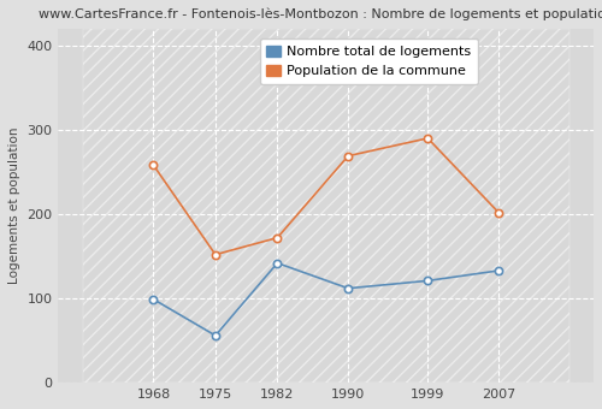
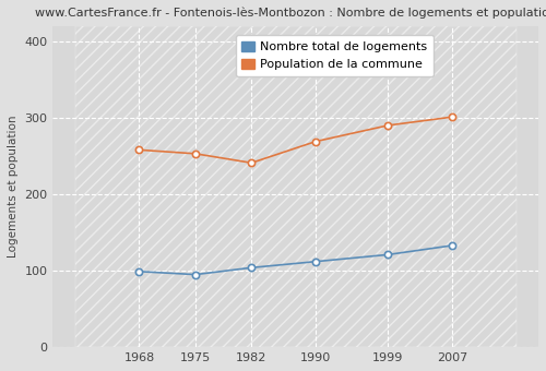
Nombre total de logements/1975: 56 -> 95
Population de la commune/1975: 152 -> 253
Nombre total de logements/1982: 142 -> 104
Population de la commune/1982: 172 -> 241
Population de la commune/2007: 202 -> 301
